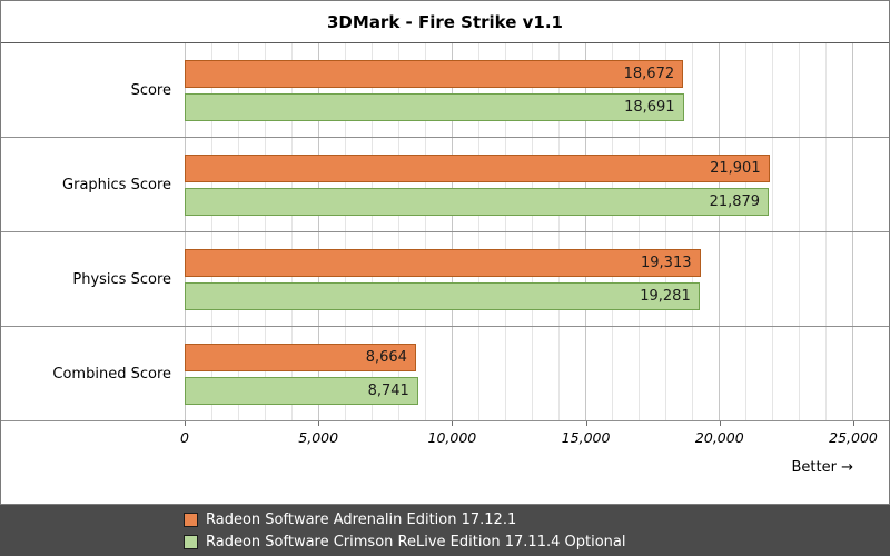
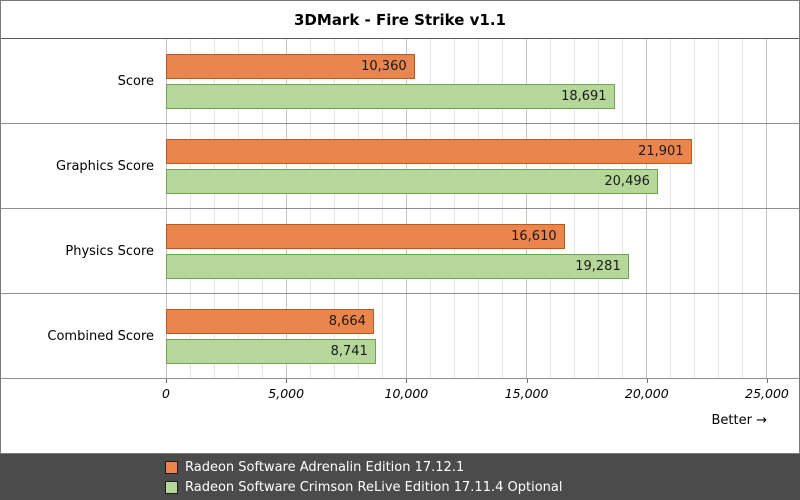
Radeon Software Adrenalin Edition 17.12.1/Score: 18,672 -> 10,360
Radeon Software Crimson ReLive Edition 17.11.4 Optional/Graphics Score: 21,879 -> 20,496
Radeon Software Adrenalin Edition 17.12.1/Physics Score: 19,313 -> 16,610
